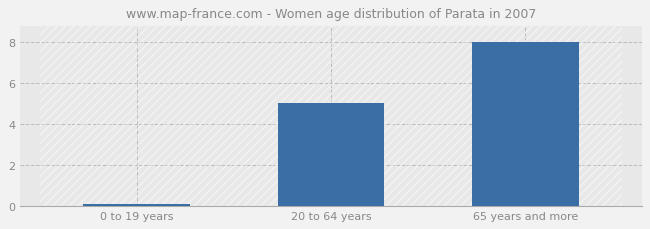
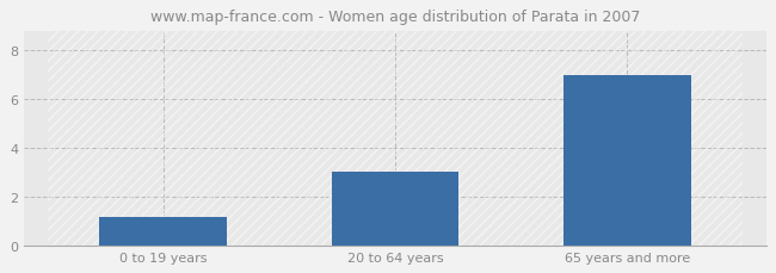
0 to 19 years: 0.07 -> 1.15
20 to 64 years: 5.00 -> 3.00
65 years and more: 8.00 -> 7.00
